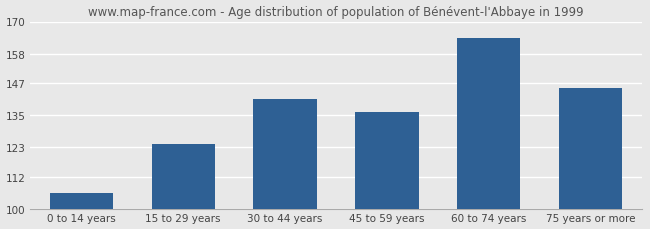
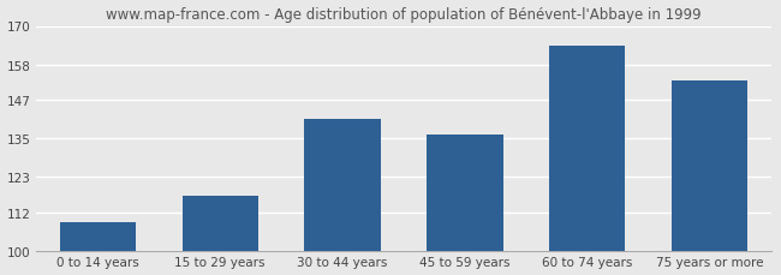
0 to 14 years: 106 -> 109
15 to 29 years: 124 -> 117
75 years or more: 145 -> 153
